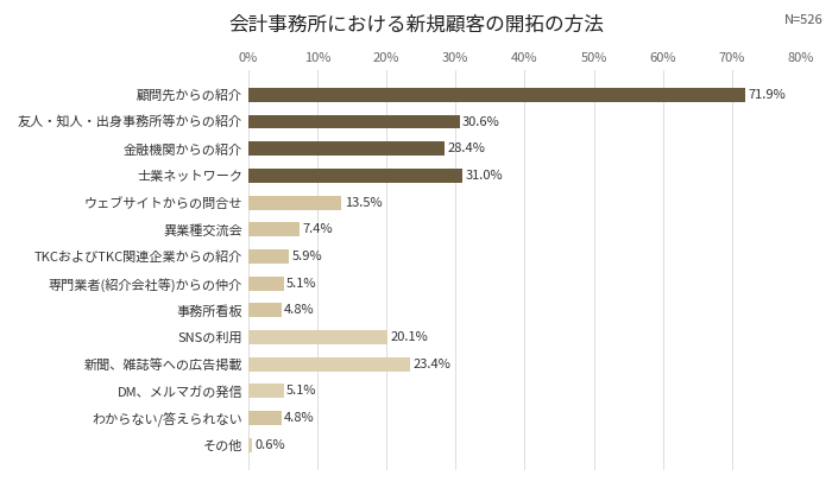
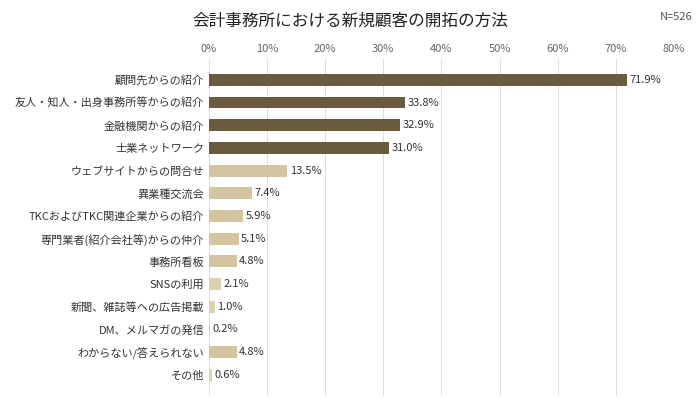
友人・知人・出身事務所等からの紹介: 30.6% -> 33.8%
金融機関からの紹介: 28.4% -> 32.9%
SNSの利用: 20.1% -> 2.1%
新聞、雑誌等への広告掲載: 23.4% -> 1.0%
DM、メルマガの発信: 5.1% -> 0.2%
